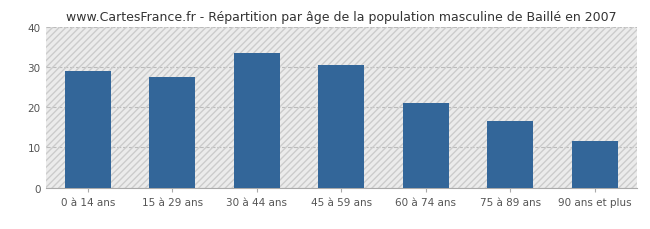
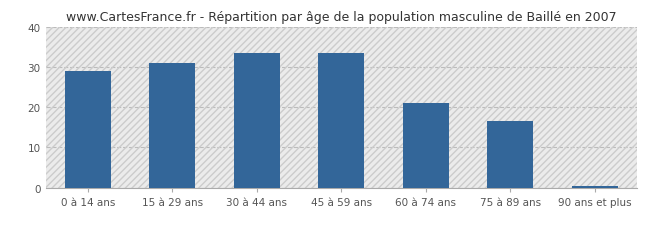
15 à 29 ans: 27.5 -> 31.0
45 à 59 ans: 30.5 -> 33.5
90 ans et plus: 11.5 -> 0.5
